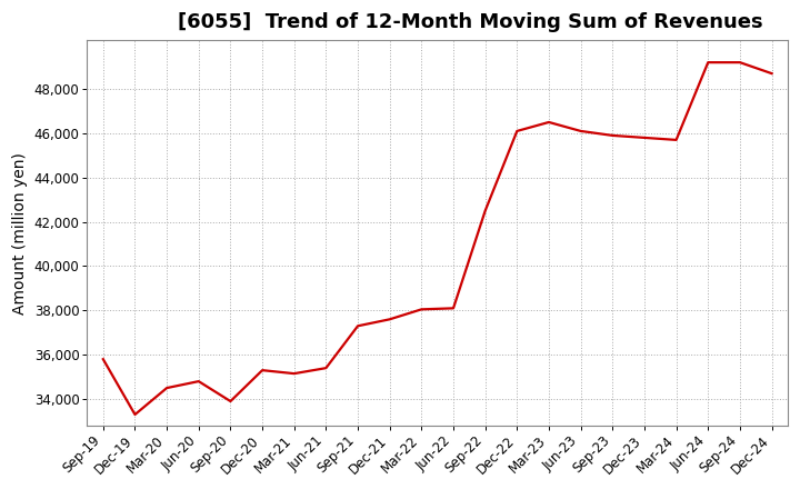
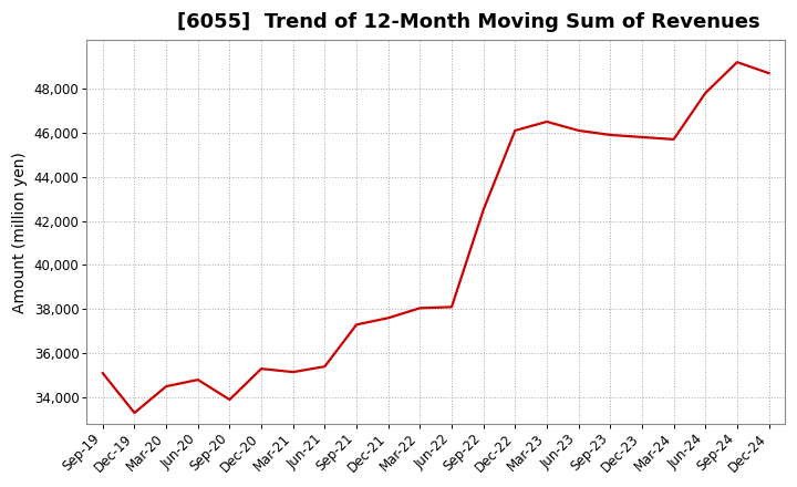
Sep-19: 35,800 -> 35,100
Jun-24: 49,200 -> 47,800
